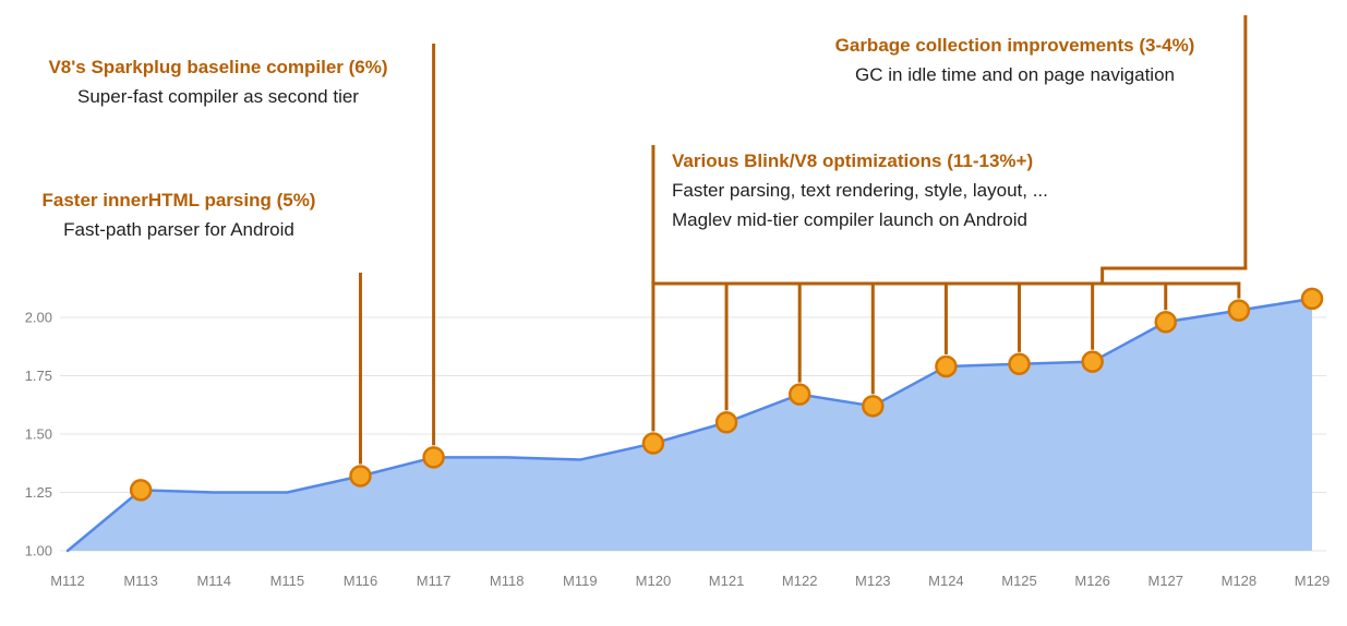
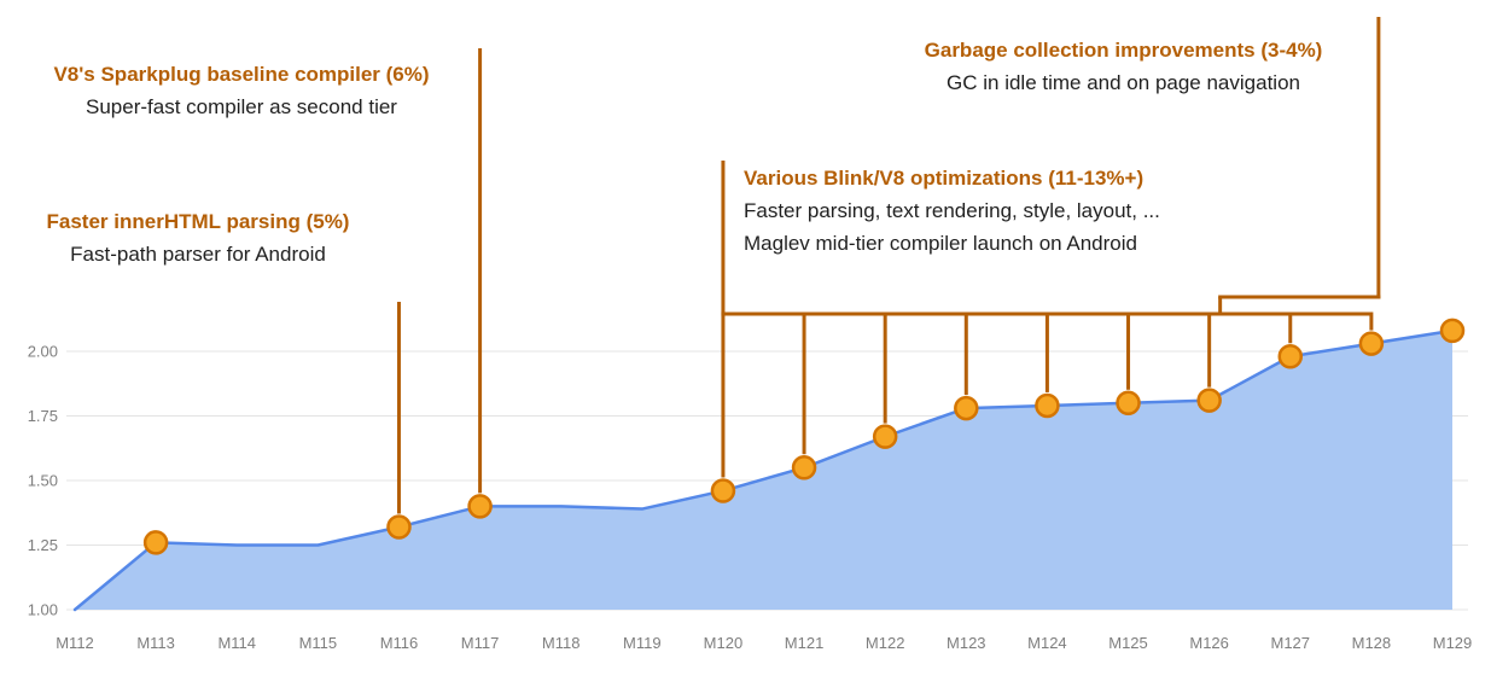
M123: 1.62 -> 1.78
